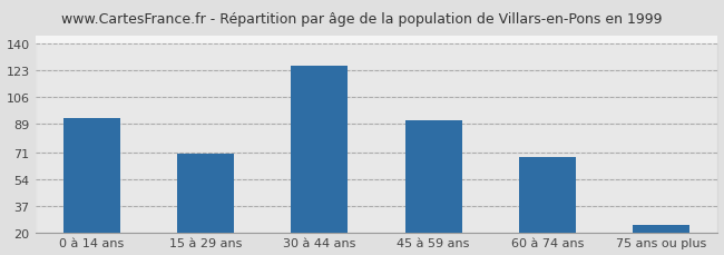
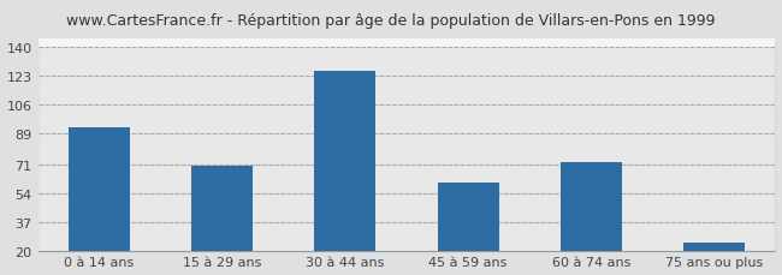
45 à 59 ans: 91 -> 60
60 à 74 ans: 68 -> 72
